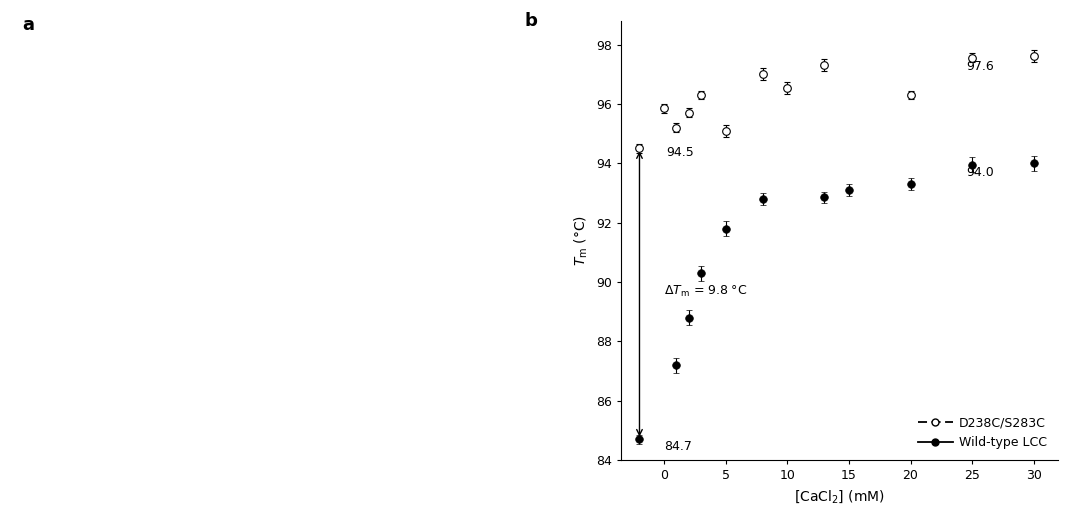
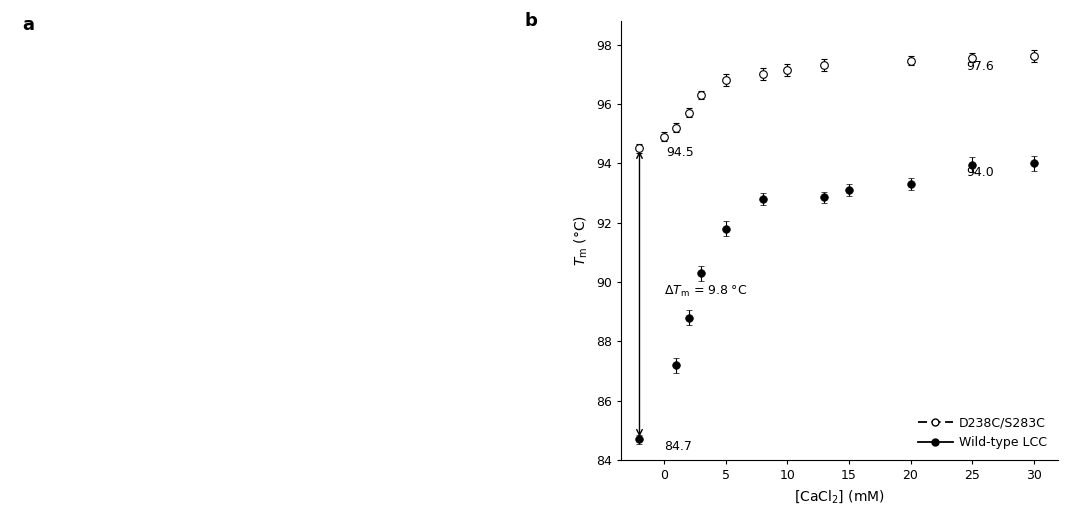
D238C/S283C/0: 95.85 -> 94.90
D238C/S283C/5: 95.10 -> 96.80
D238C/S283C/10: 96.55 -> 97.15
D238C/S283C/20: 96.30 -> 97.45
